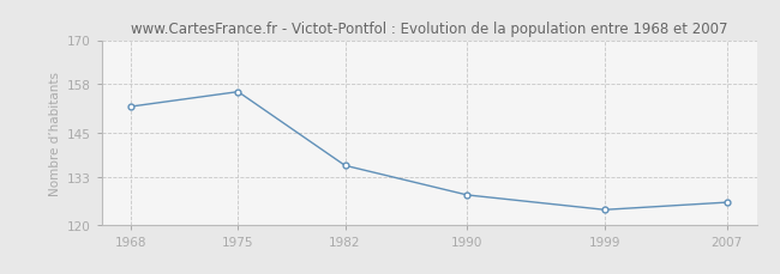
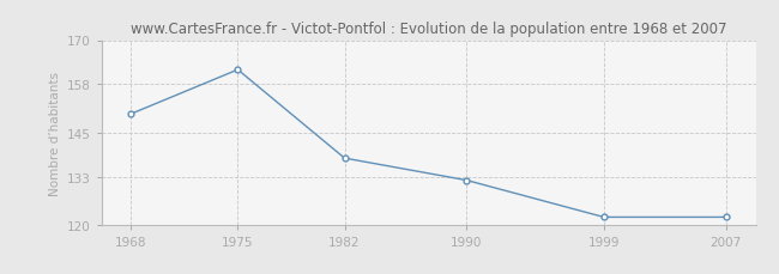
1968: 152 -> 150
1975: 156 -> 162
1982: 136 -> 138
1990: 128 -> 132
1999: 124 -> 122
2007: 126 -> 122
